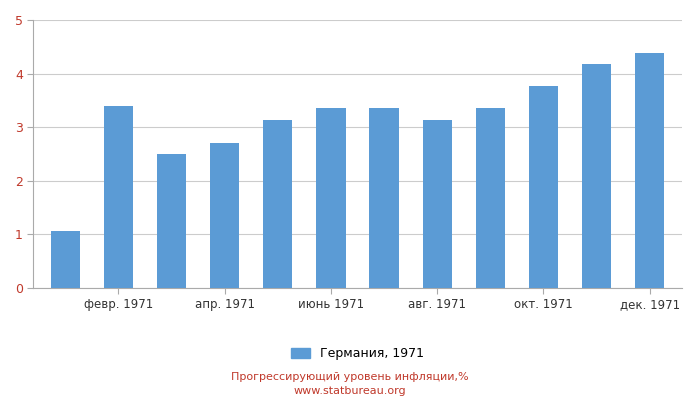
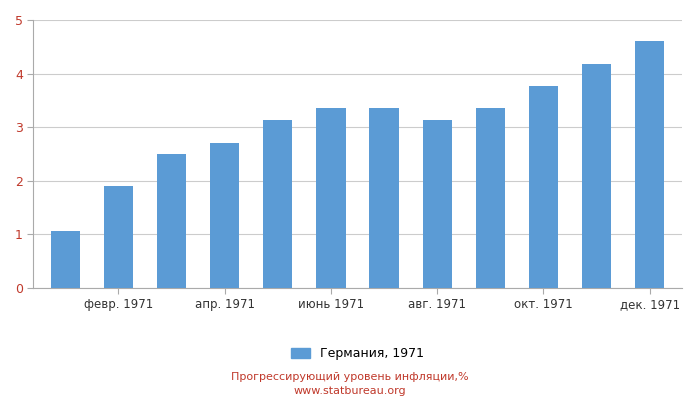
февр. 1971: 3.40 -> 1.90
дек. 1971: 4.38 -> 4.61
